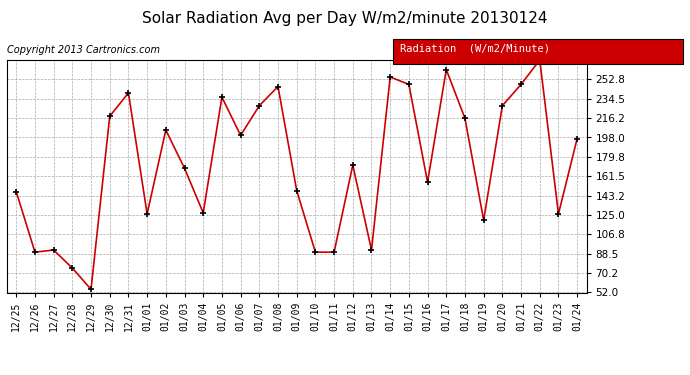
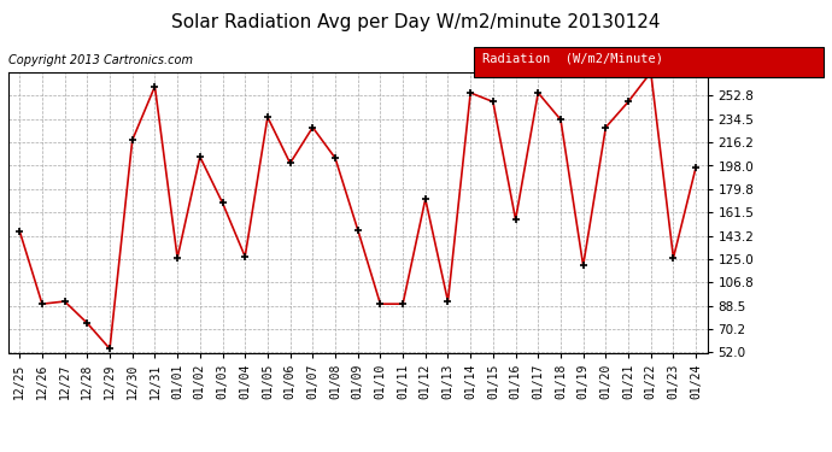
12/31: 240 -> 260
01/08: 246 -> 204
01/17: 262 -> 255
01/18: 216 -> 234
